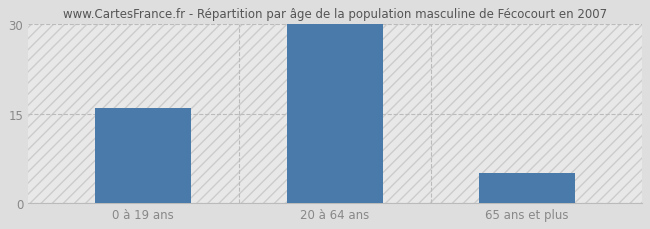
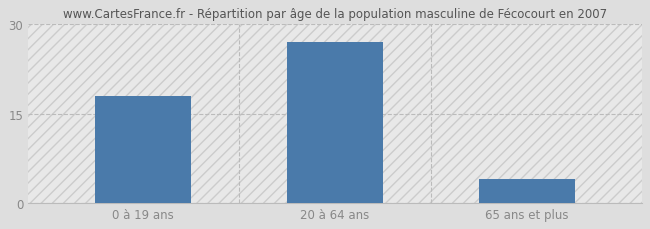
0 à 19 ans: 16 -> 18
20 à 64 ans: 30 -> 27
65 ans et plus: 5 -> 4
